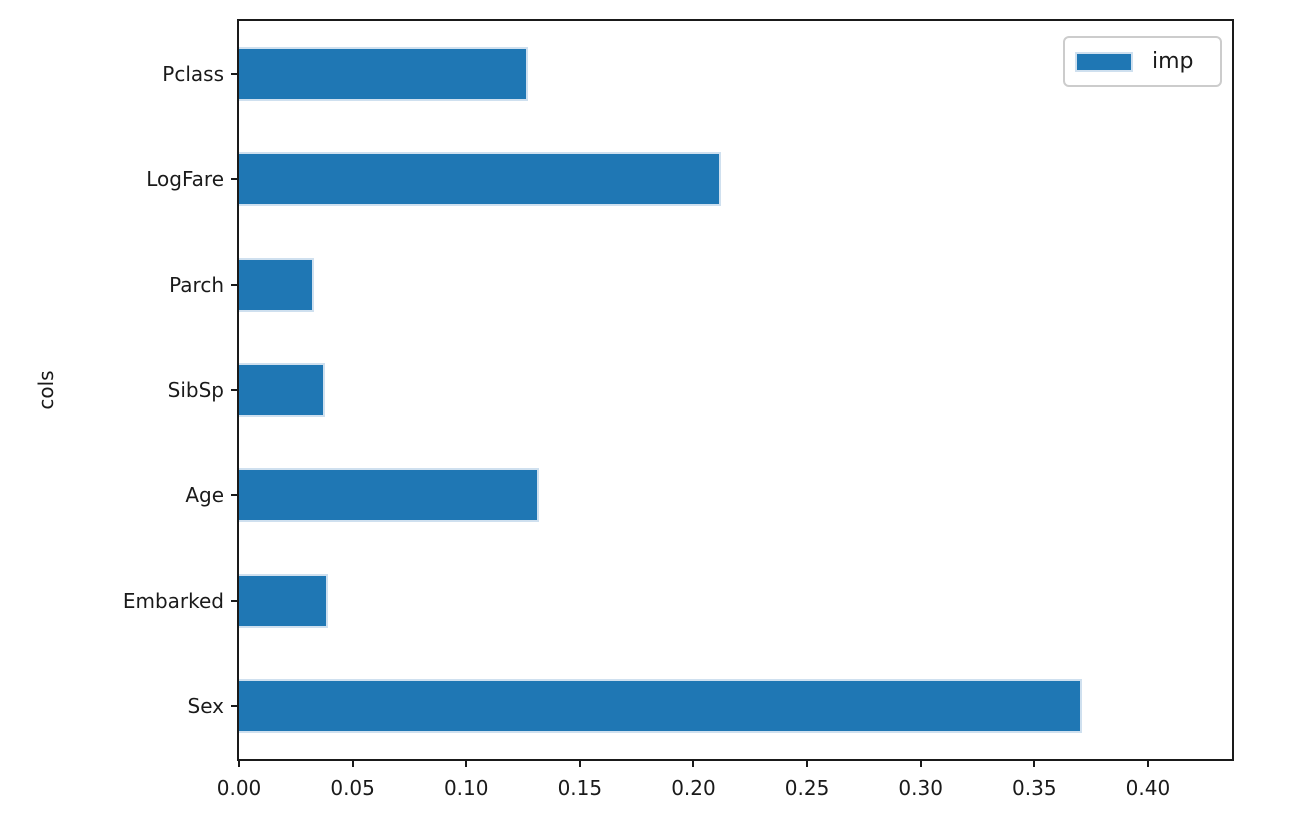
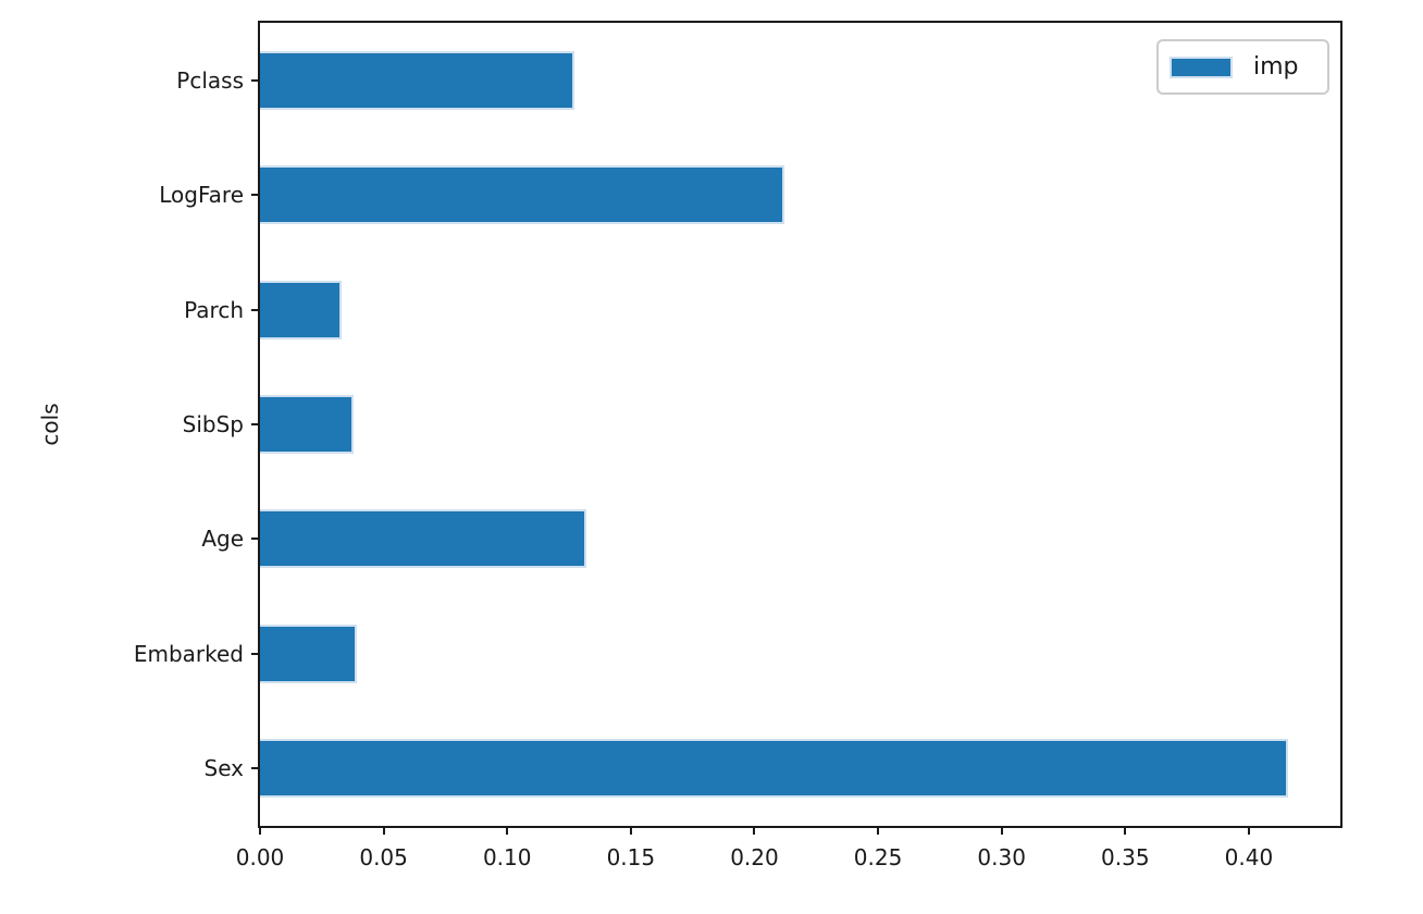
Sex: 0.371 -> 0.416
